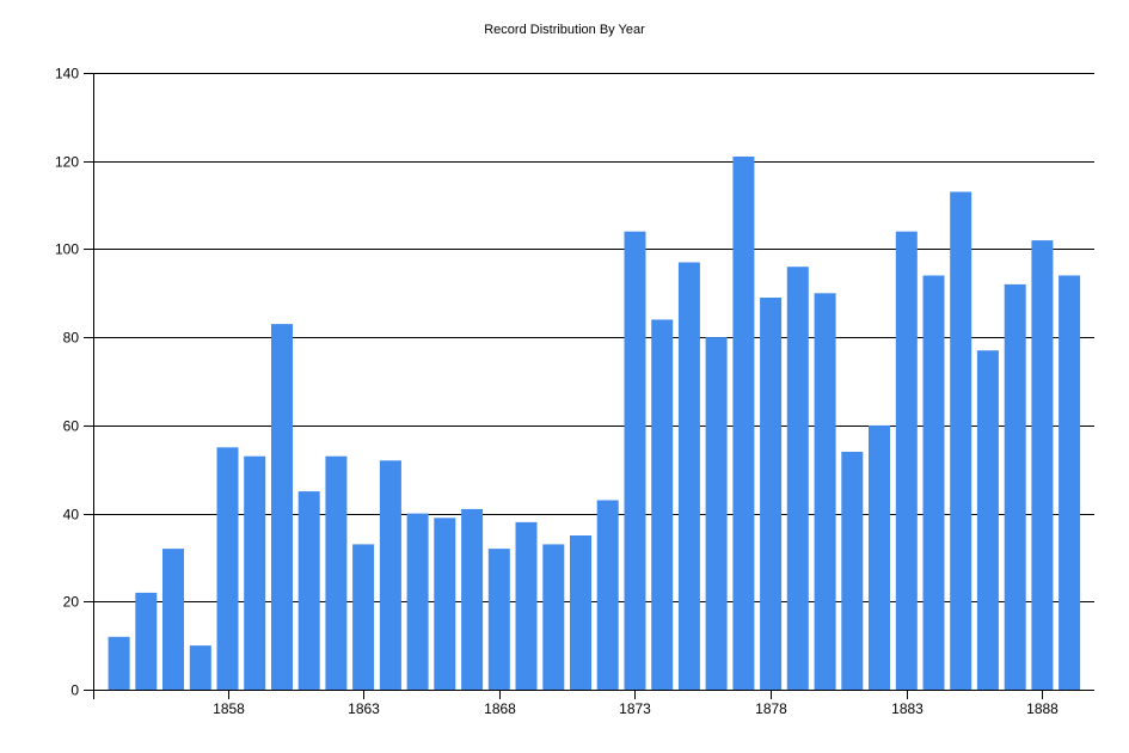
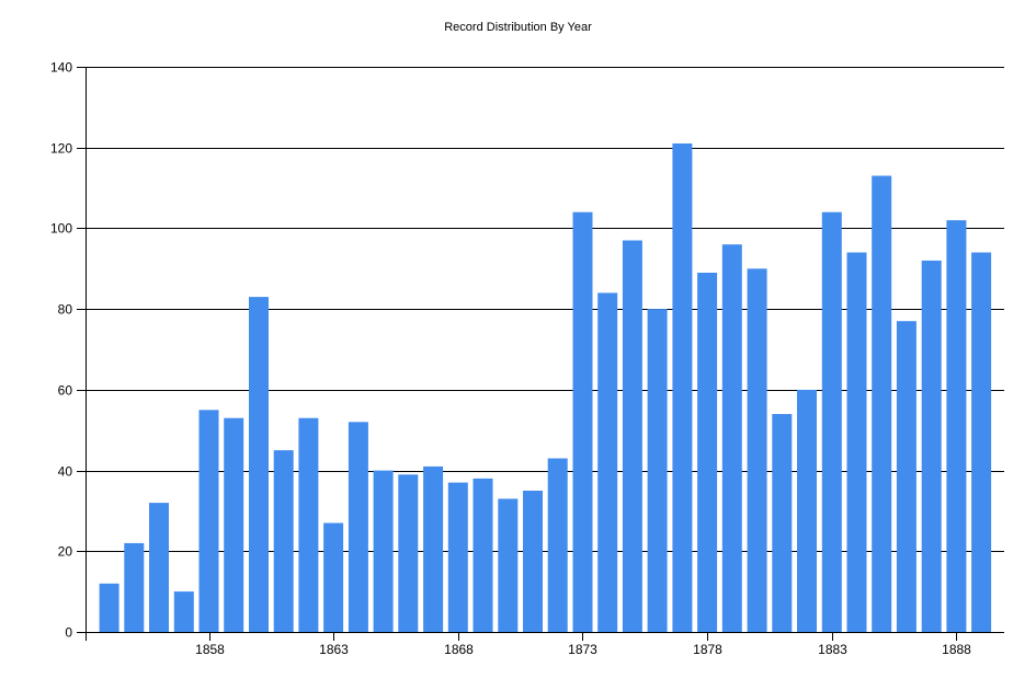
1863: 33 -> 27
1868: 32 -> 37
